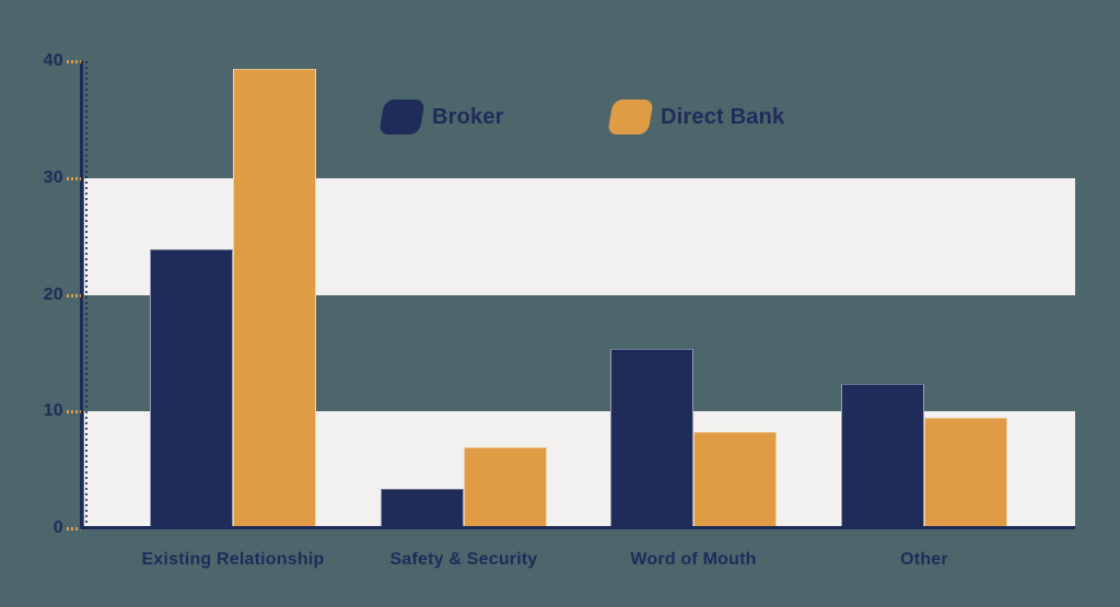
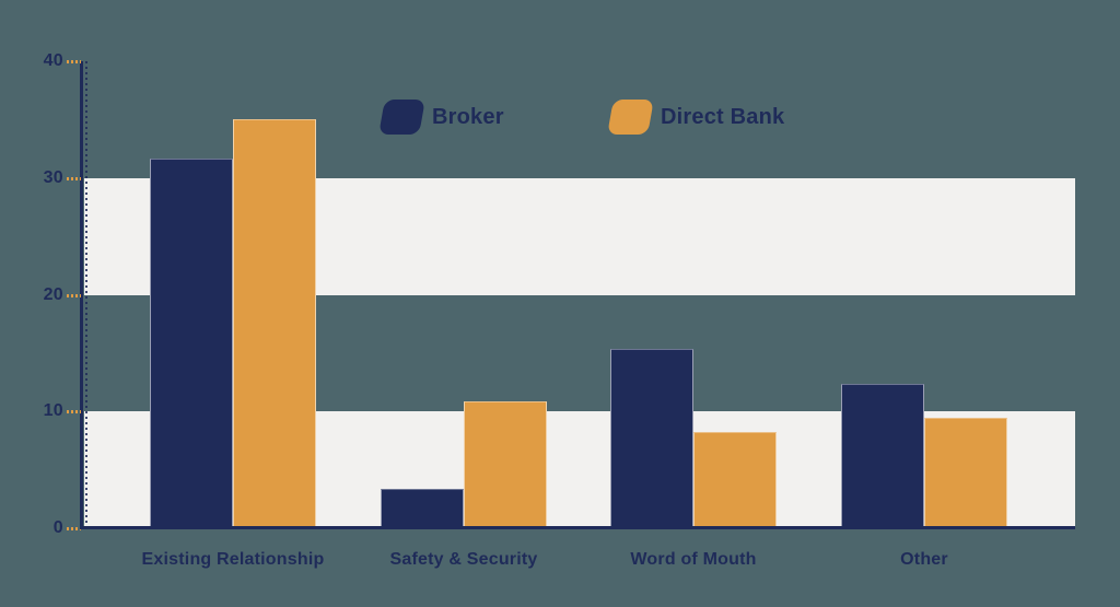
Broker/Existing Relationship: 23.9 -> 31.7
Direct Bank/Existing Relationship: 39.3 -> 35.0
Direct Bank/Safety & Security: 6.9 -> 10.9
